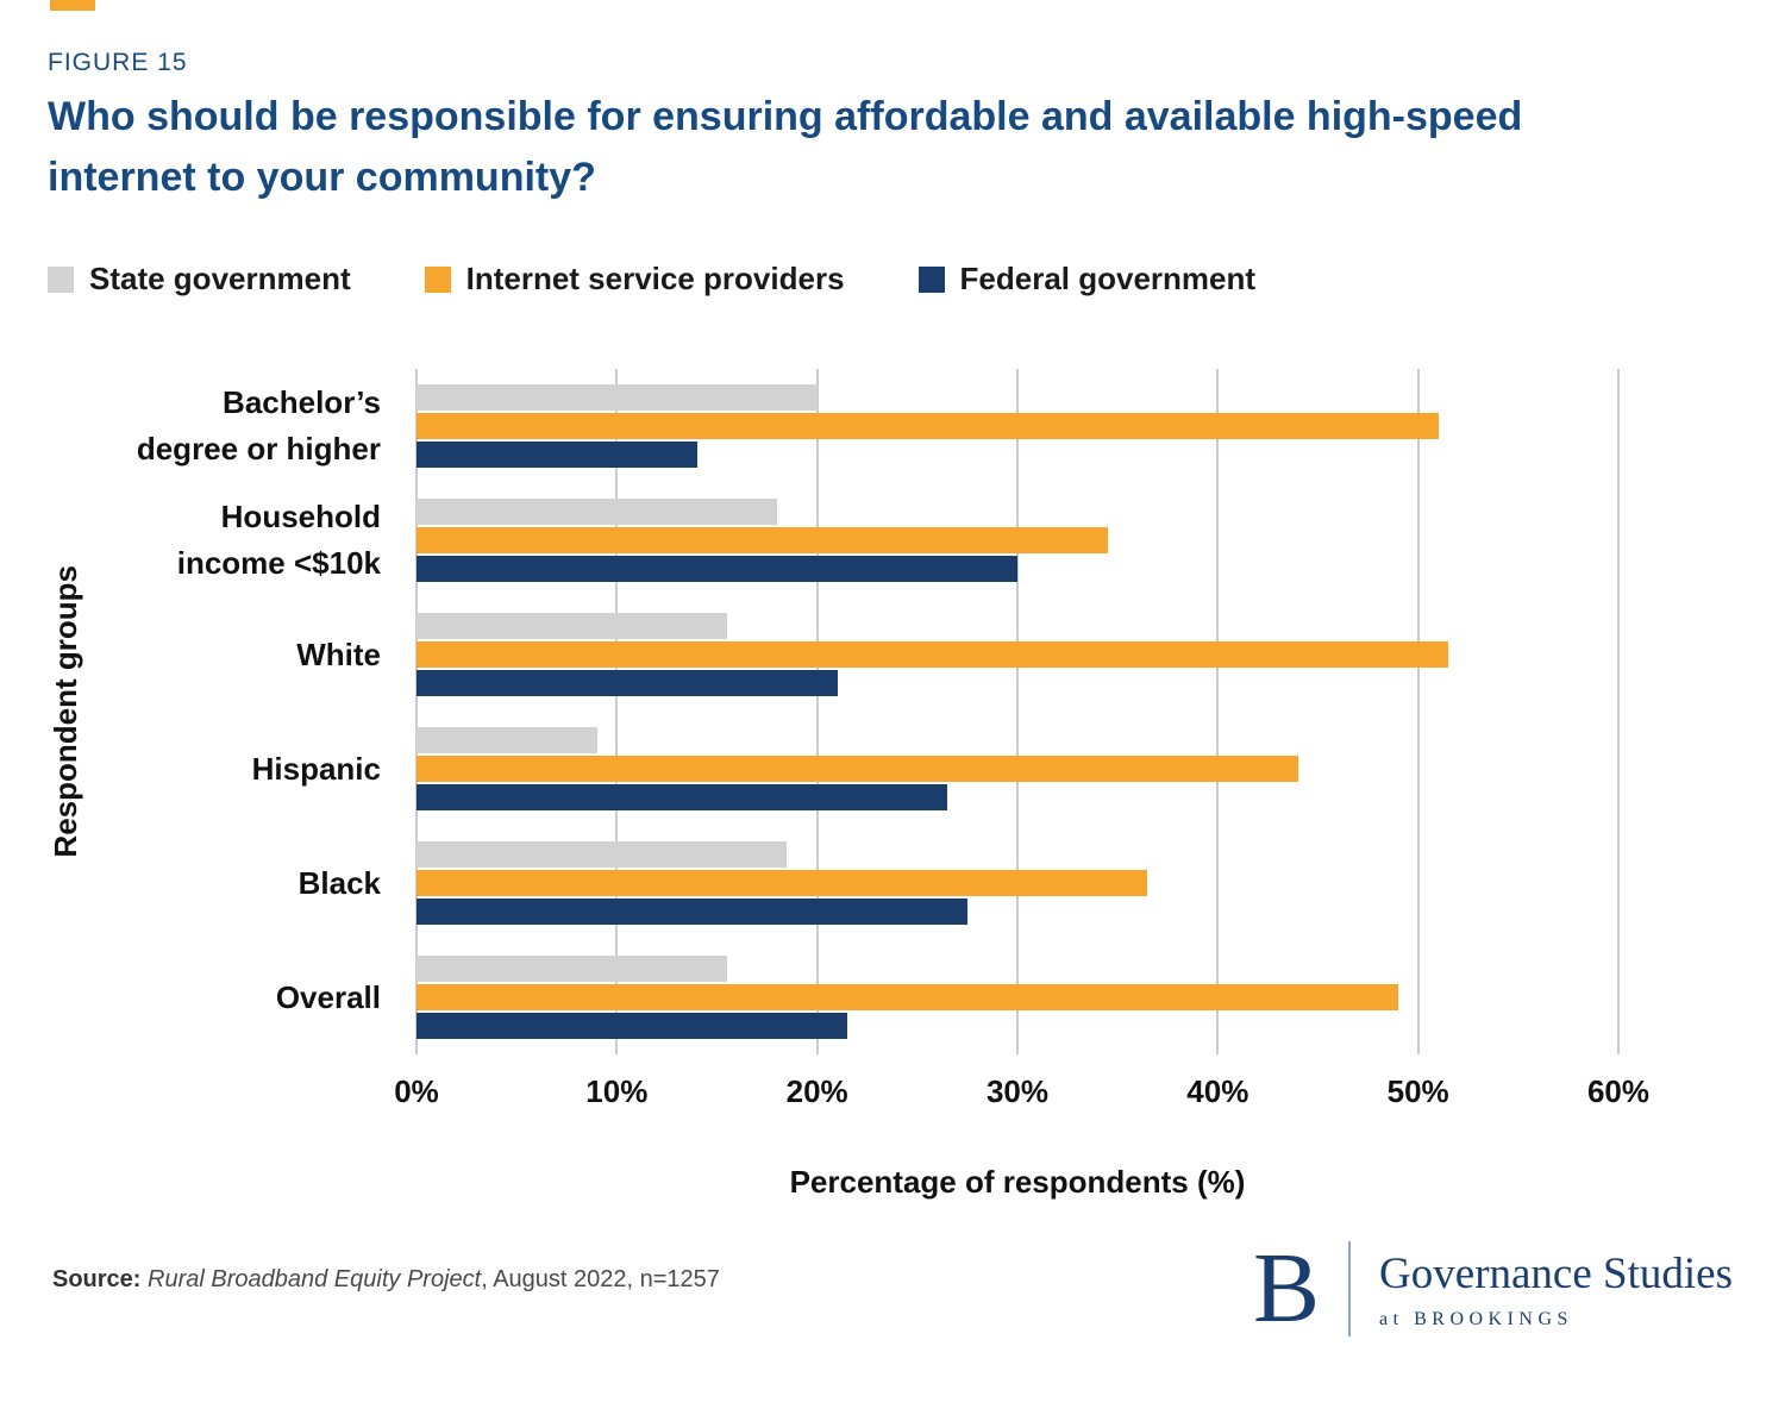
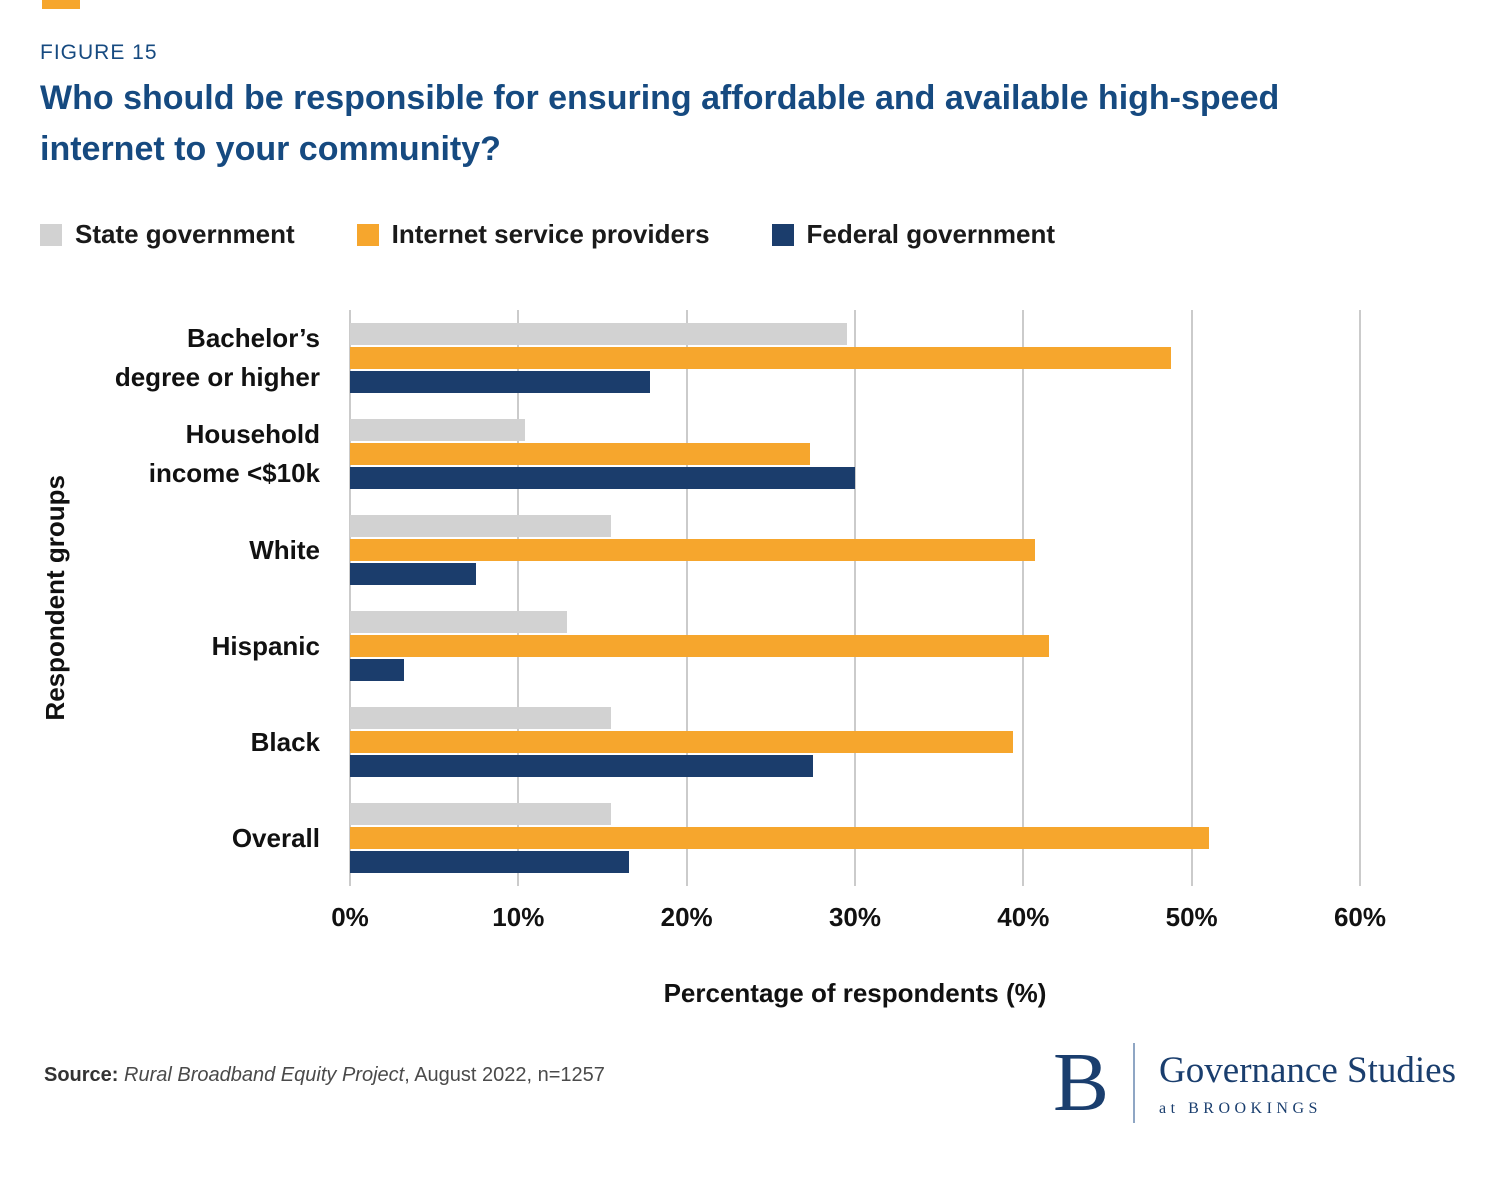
State government/Bachelor’s degree or higher: 20.0% -> 29.5%
Internet service providers/Bachelor’s degree or higher: 51.0% -> 48.8%
Federal government/Bachelor’s degree or higher: 14.0% -> 17.8%
State government/Household income <$10k: 18.0% -> 10.4%
Internet service providers/Household income <$10k: 34.5% -> 27.3%
Internet service providers/White: 51.5% -> 40.7%
Federal government/White: 21.0% -> 7.5%
State government/Hispanic: 9.0% -> 12.9%
Internet service providers/Hispanic: 44.0% -> 41.5%
Federal government/Hispanic: 26.5% -> 3.2%
State government/Black: 18.5% -> 15.5%
Internet service providers/Black: 36.5% -> 39.4%
Internet service providers/Overall: 49.0% -> 51.0%
Federal government/Overall: 21.5% -> 16.6%
